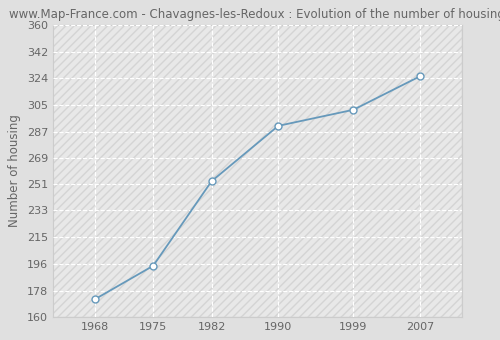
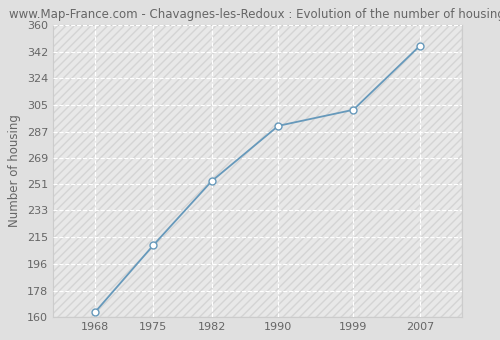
1968: 172 -> 163
1975: 195 -> 209
2007: 325 -> 346
